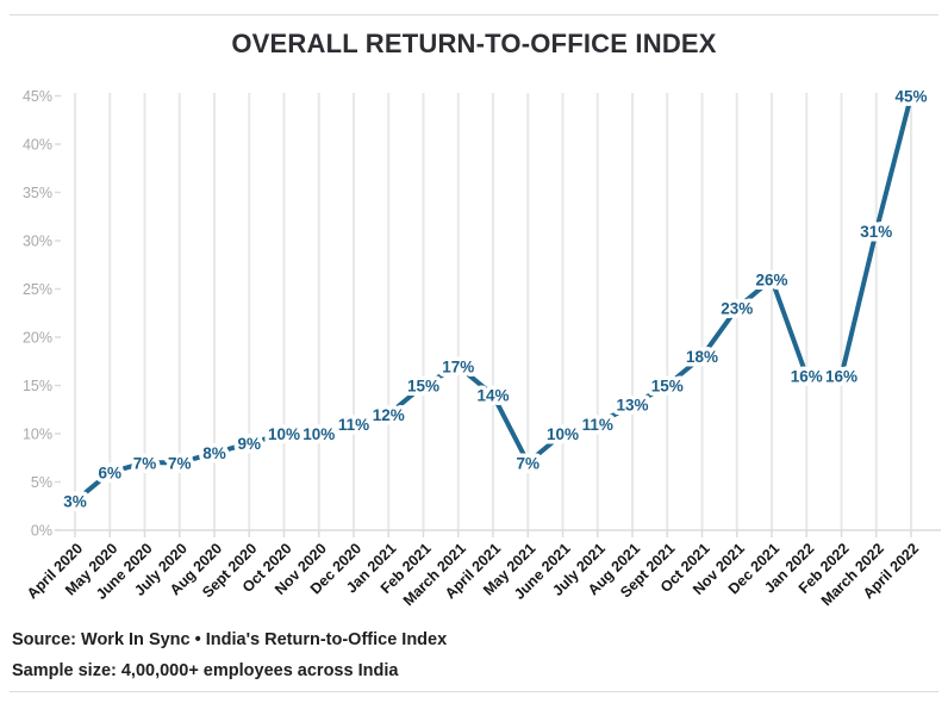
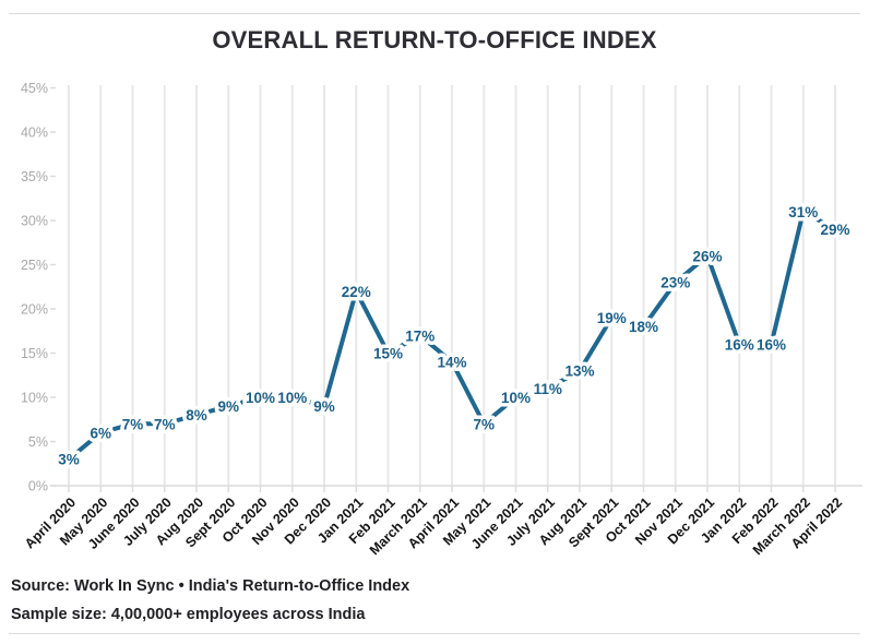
Dec 2020: 11% -> 9%
Jan 2021: 12% -> 22%
Sept 2021: 15% -> 19%
April 2022: 45% -> 29%
